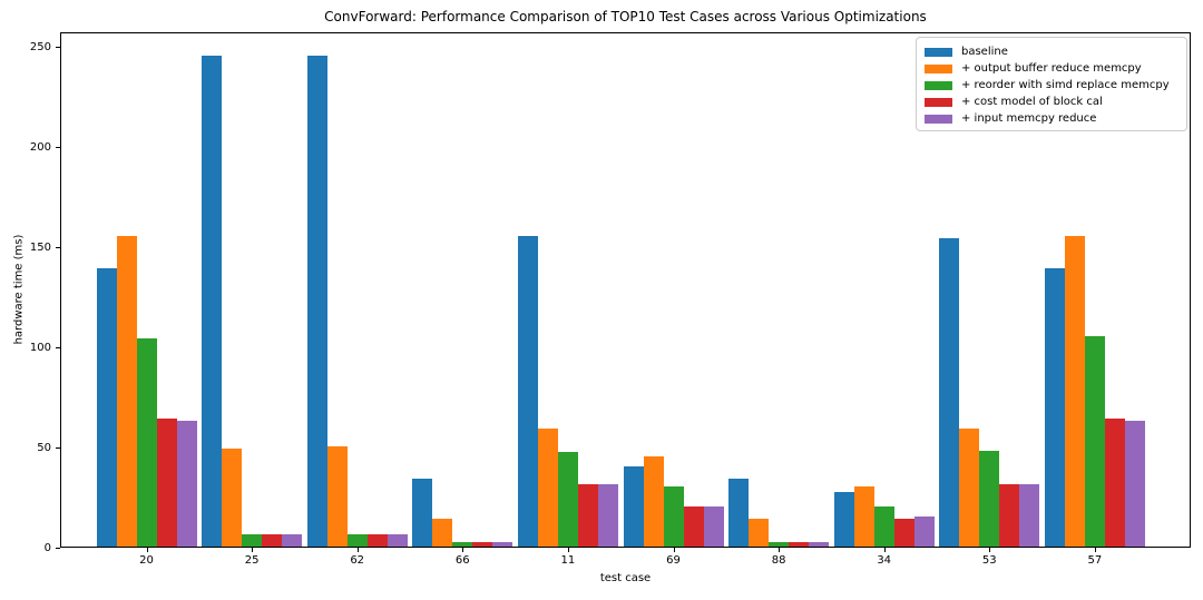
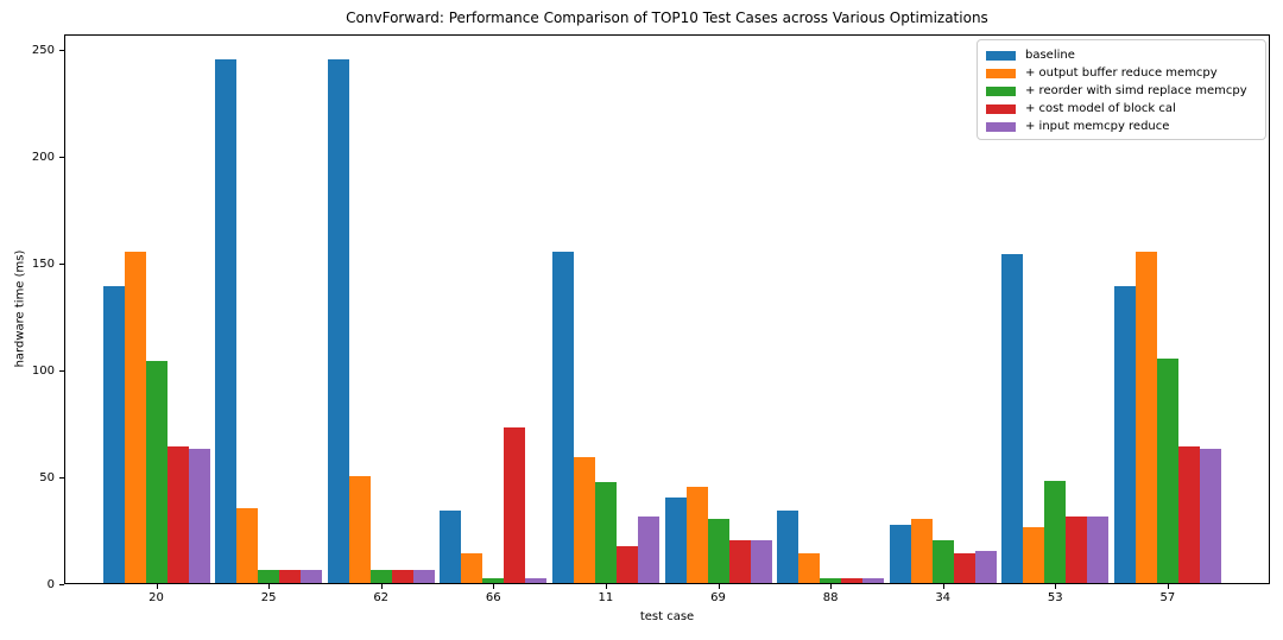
+ output buffer reduce memcpy/25: 49 -> 35
+ cost model of block cal/66: 2 -> 73
+ cost model of block cal/11: 31 -> 17
+ output buffer reduce memcpy/53: 59 -> 26
